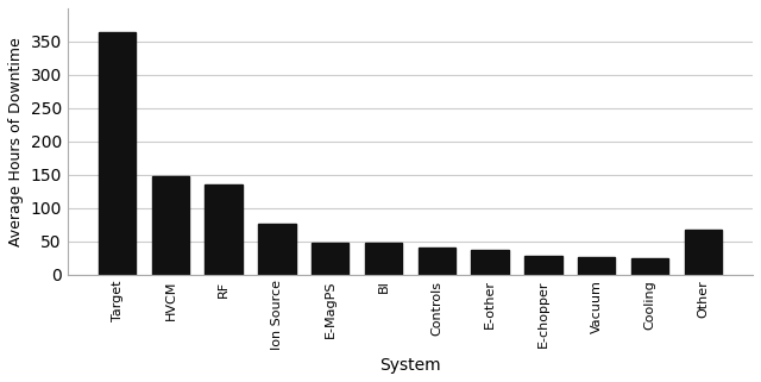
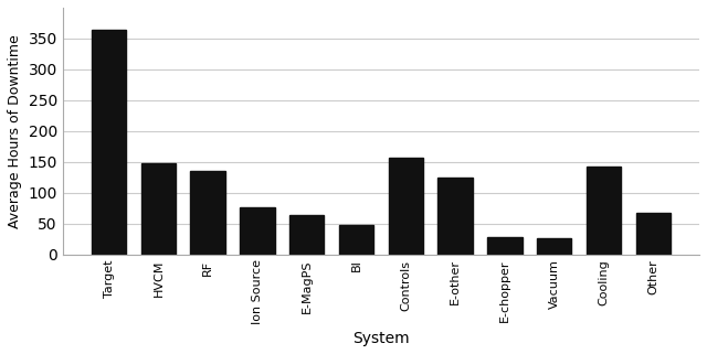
E-MagPS: 48 -> 64
Controls: 41 -> 156
E-other: 37 -> 124
Cooling: 25 -> 142
